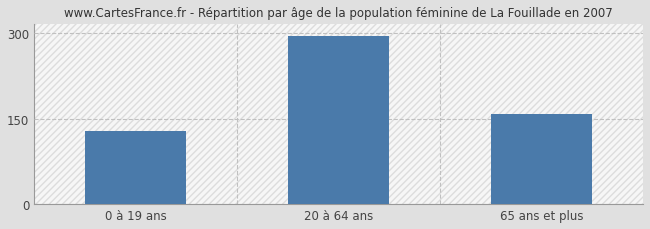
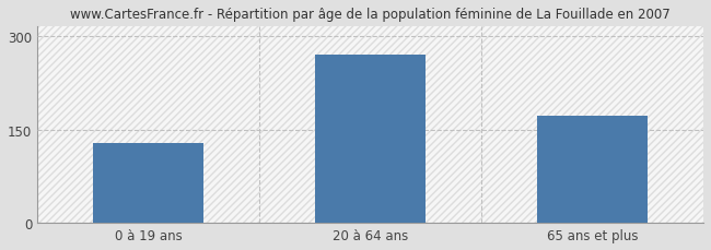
20 à 64 ans: 295 -> 270
65 ans et plus: 158 -> 172
